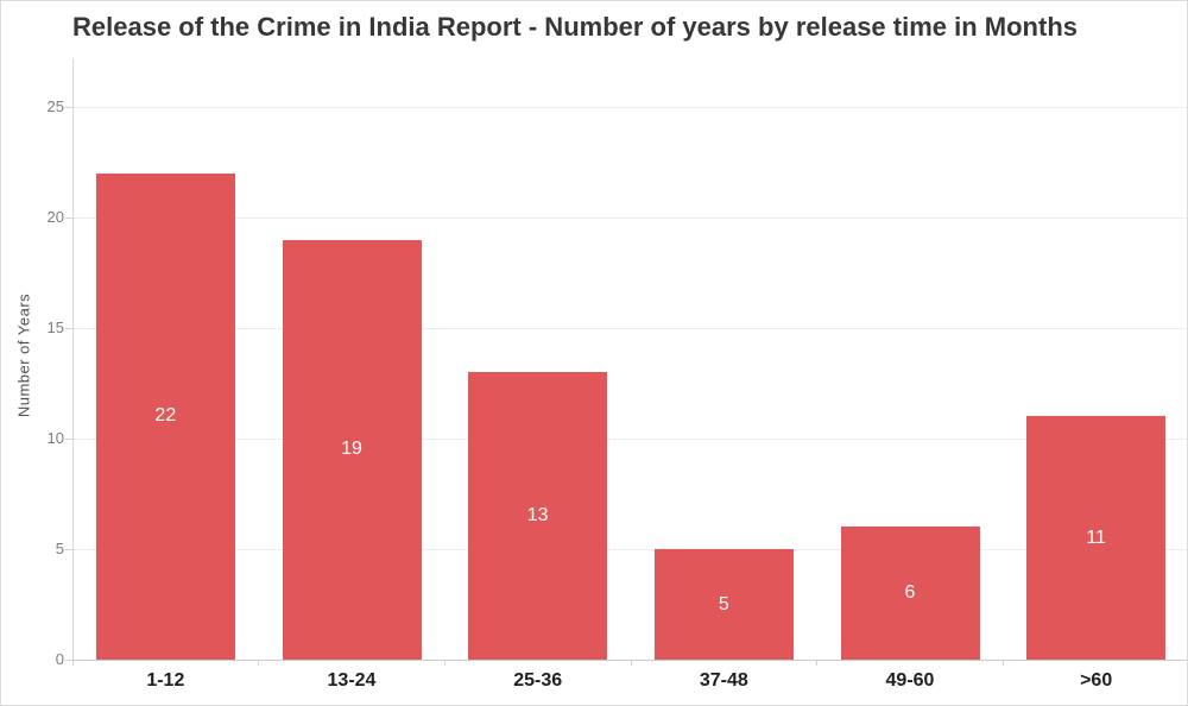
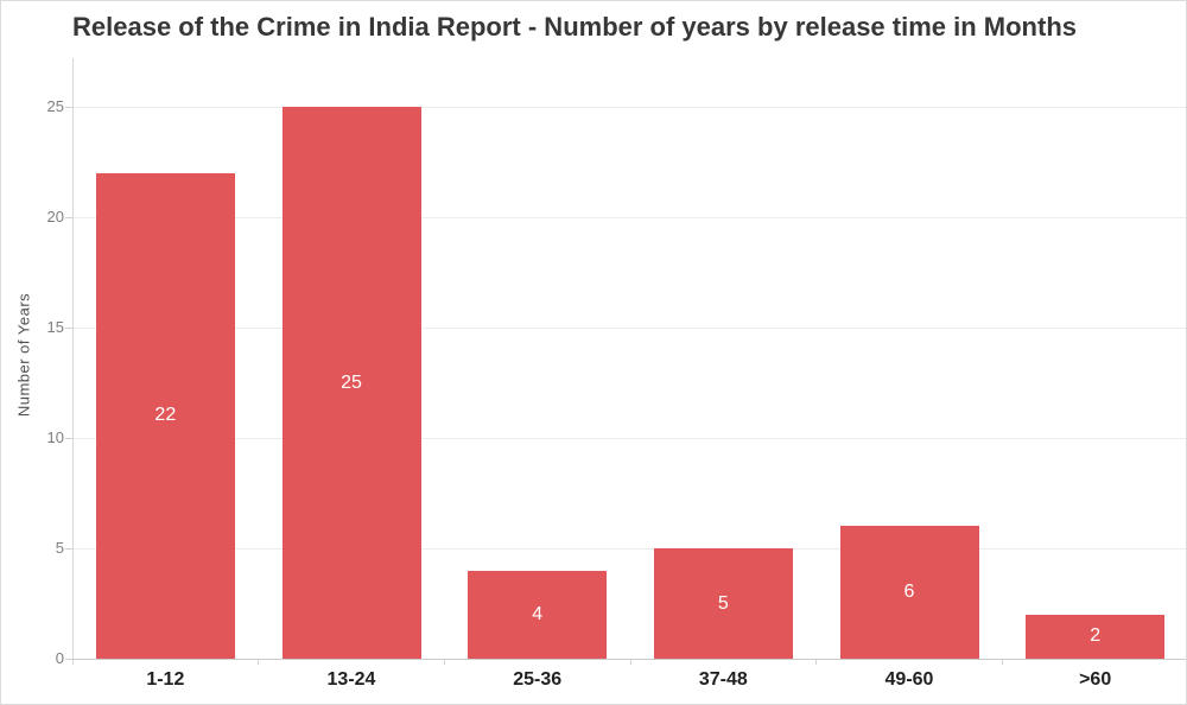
13-24: 19 -> 25
25-36: 13 -> 4
>60: 11 -> 2
